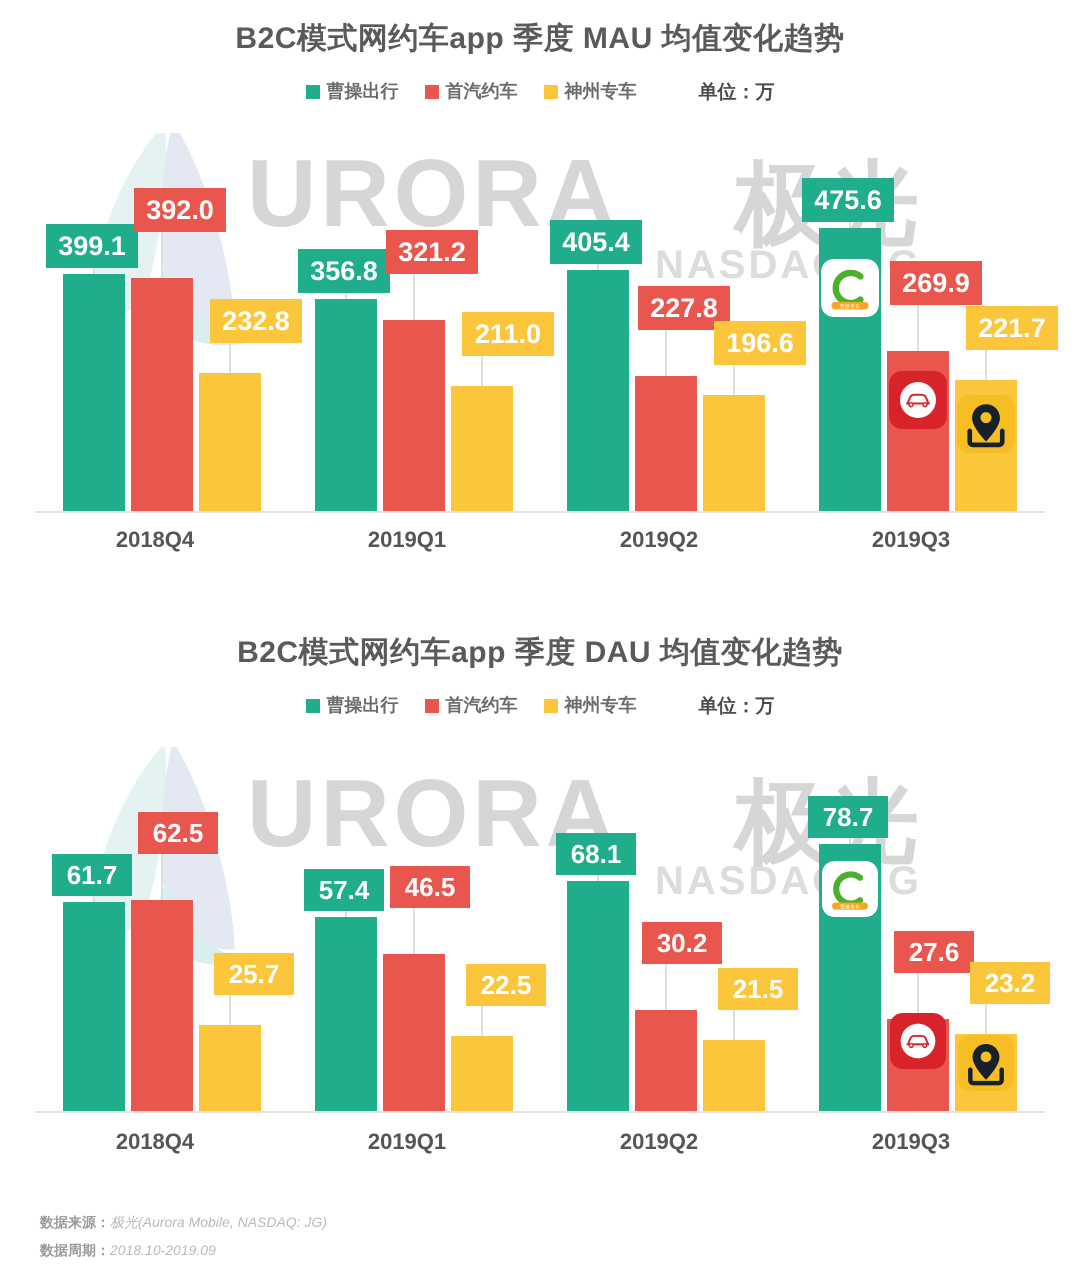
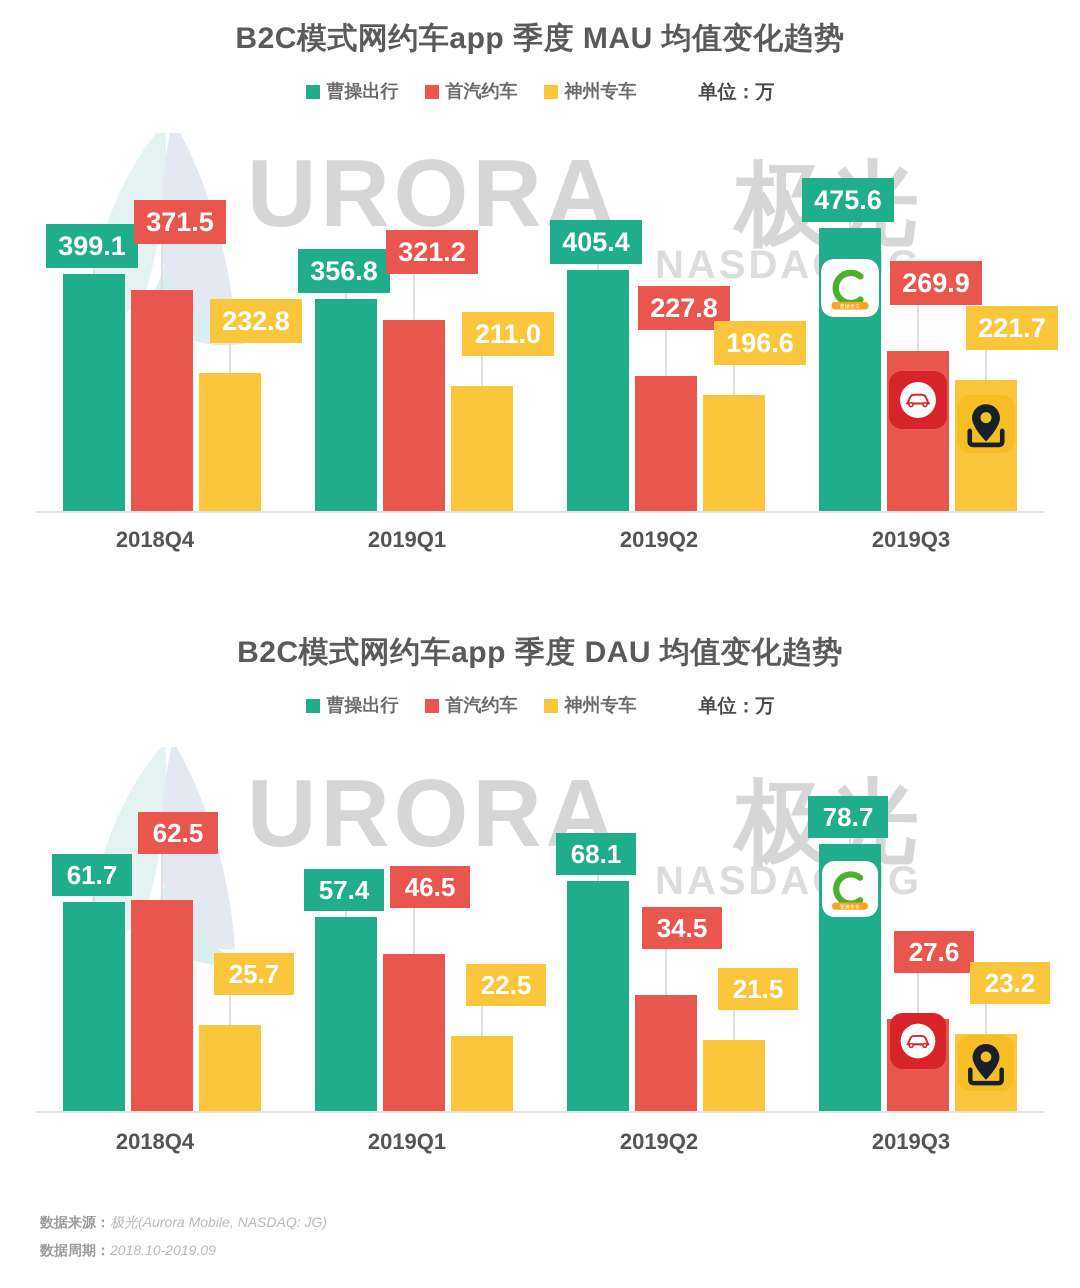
B2C模式网约车app 季度 MAU 均值变化趋势/首汽约车/2018Q4: 392.0 -> 371.5
B2C模式网约车app 季度 DAU 均值变化趋势/首汽约车/2019Q2: 30.2 -> 34.5
